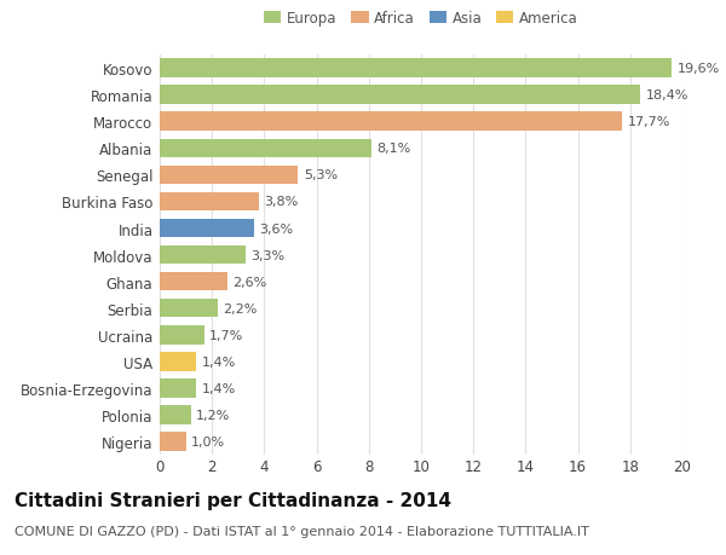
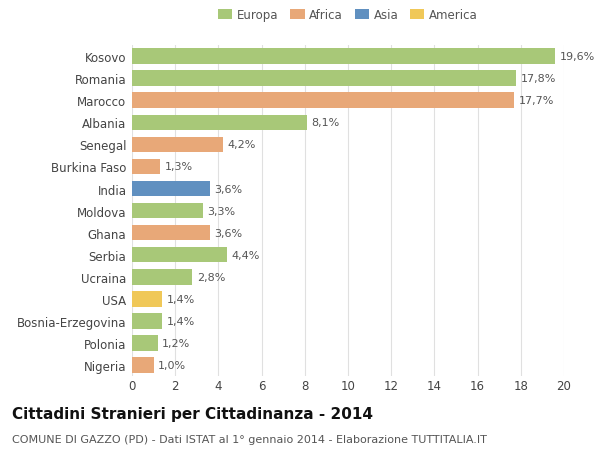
Romania: 18,4% -> 17,8%
Senegal: 5,3% -> 4,2%
Burkina Faso: 3,8% -> 1,3%
Ghana: 2,6% -> 3,6%
Serbia: 2,2% -> 4,4%
Ucraina: 1,7% -> 2,8%
